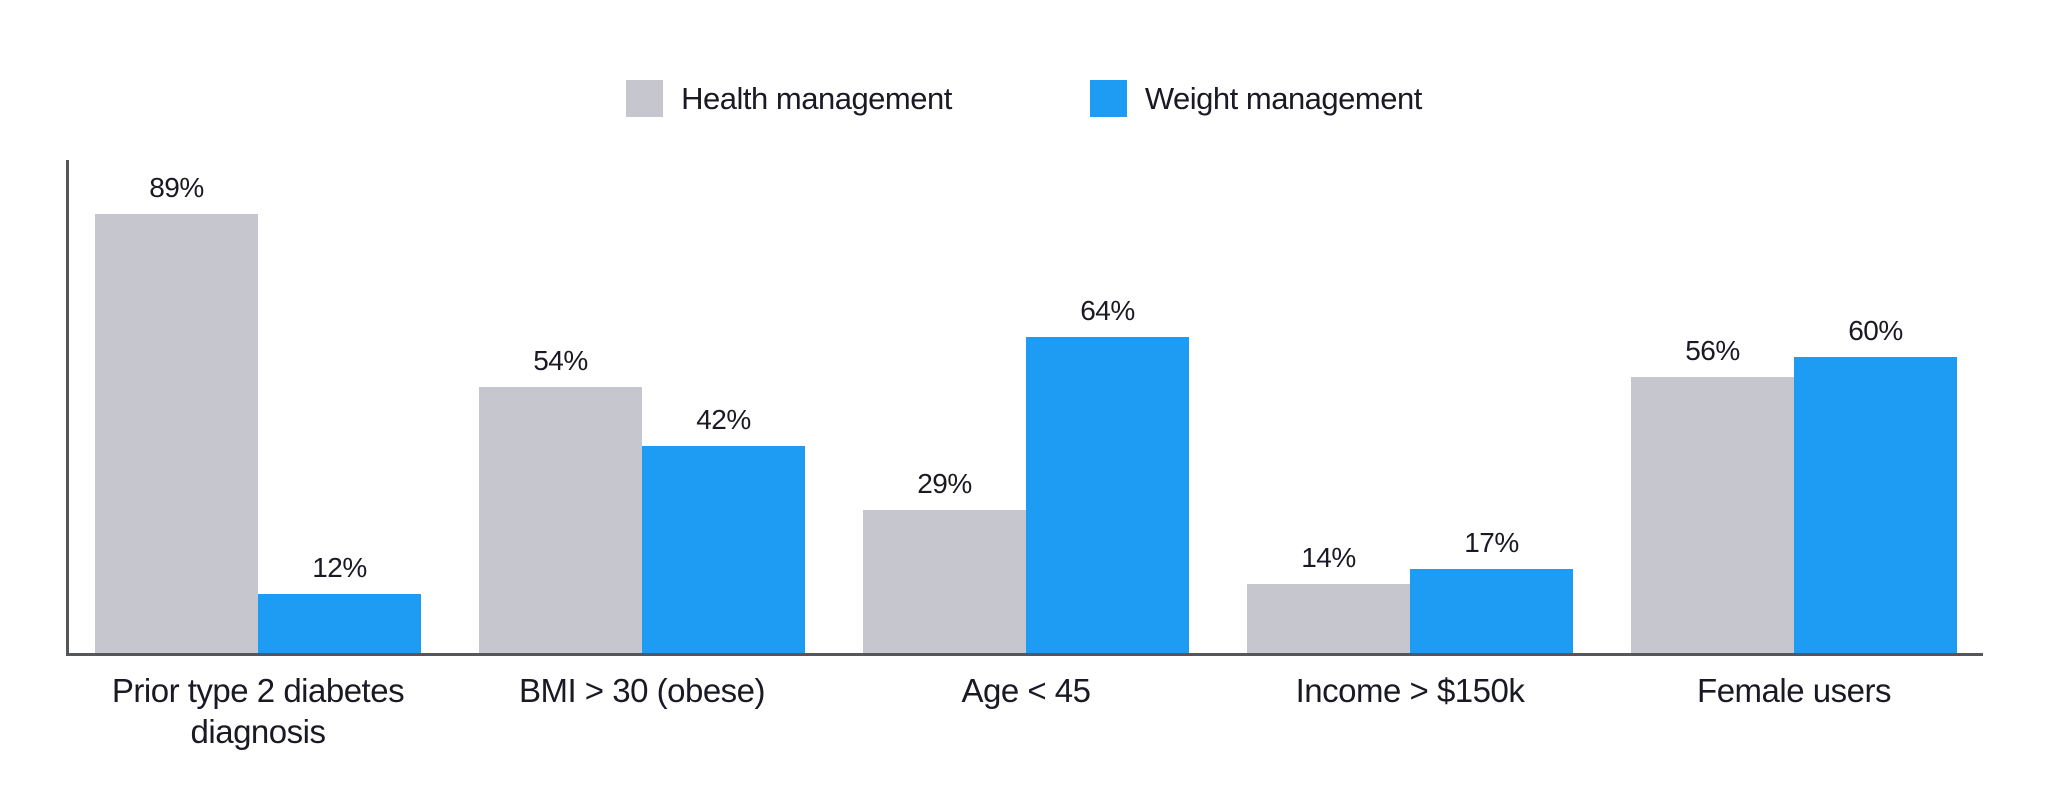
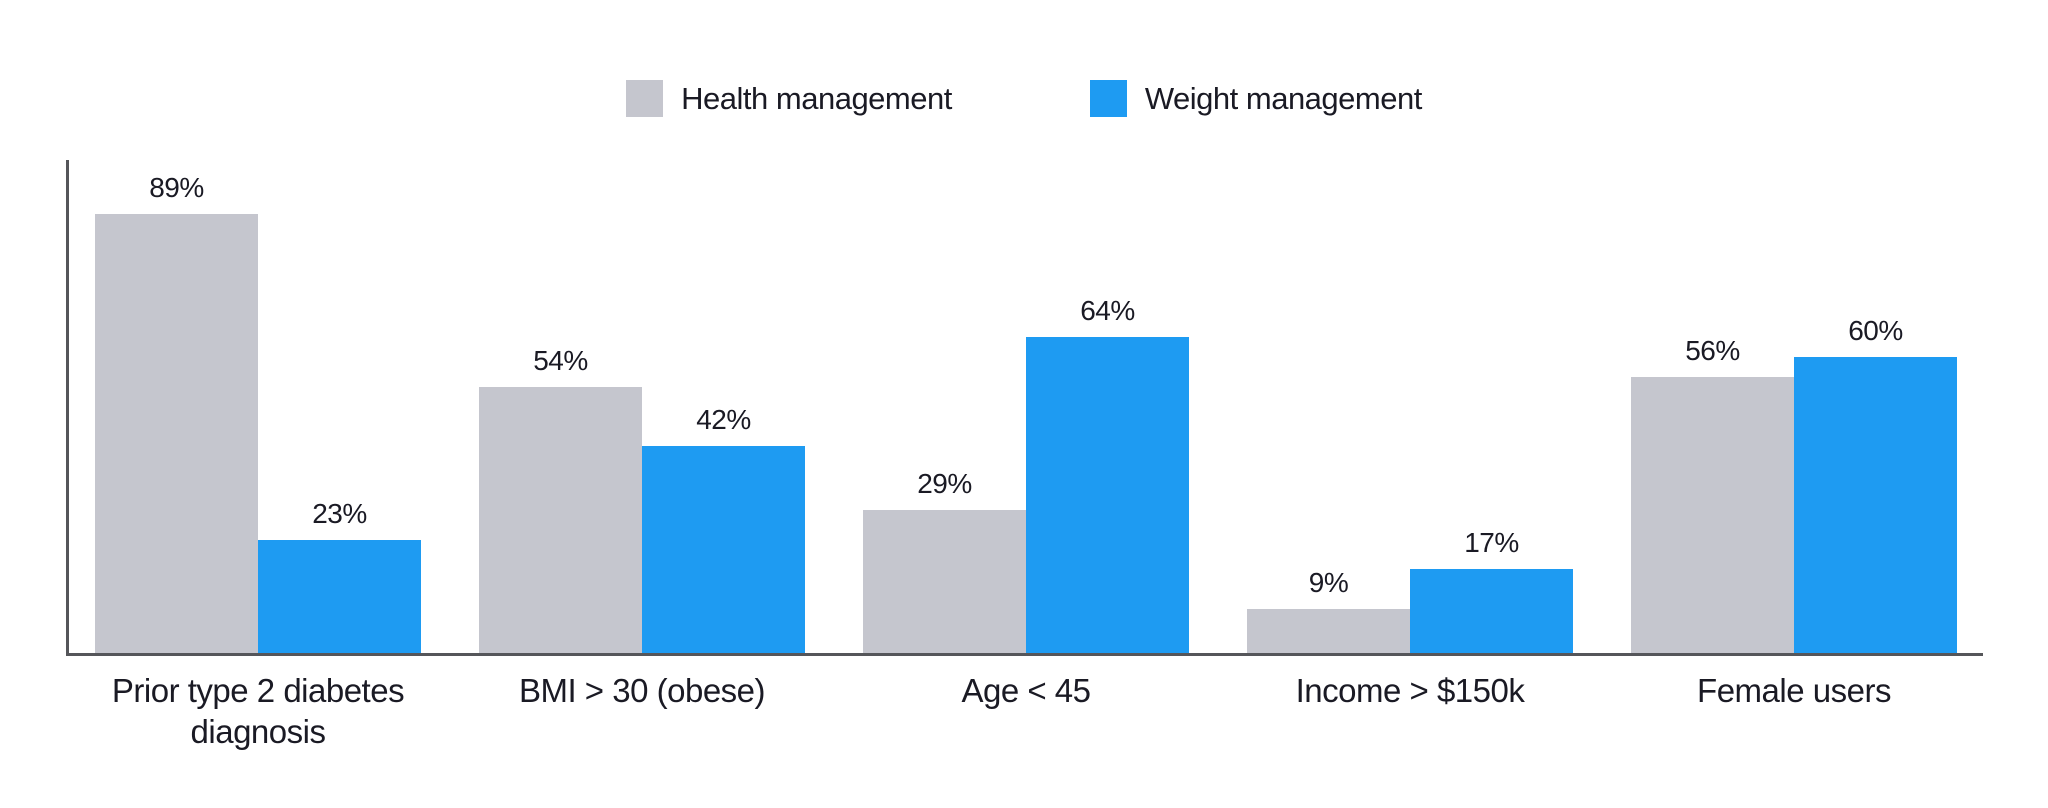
Weight management/Prior type 2 diabetes diagnosis: 12% -> 23%
Health management/Income > $150k: 14% -> 9%
